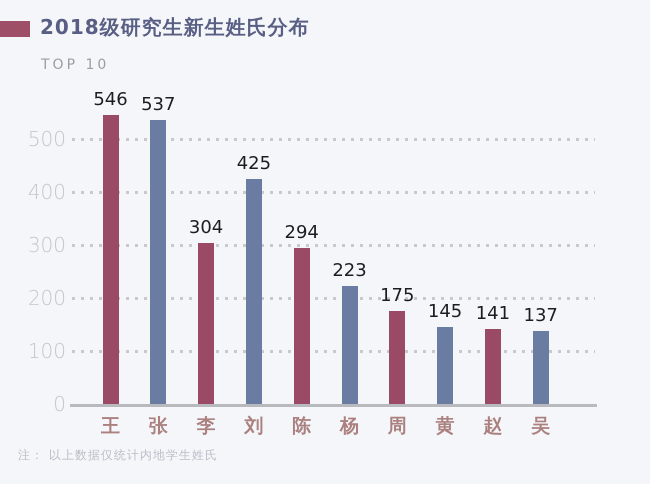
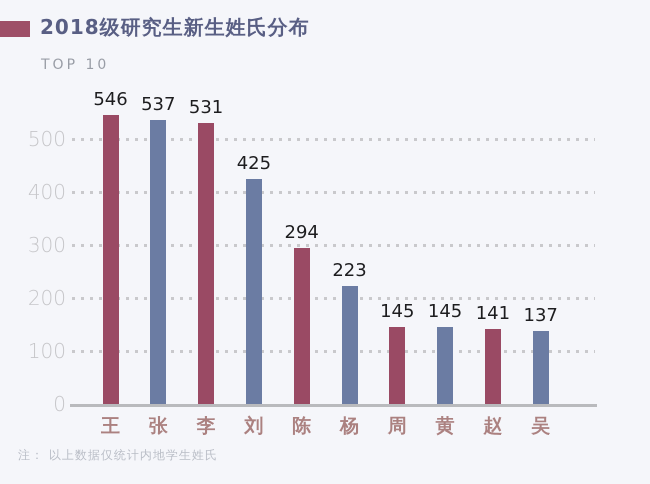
李: 304 -> 531
周: 175 -> 145
